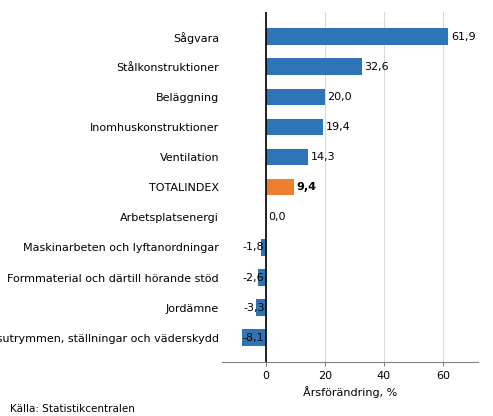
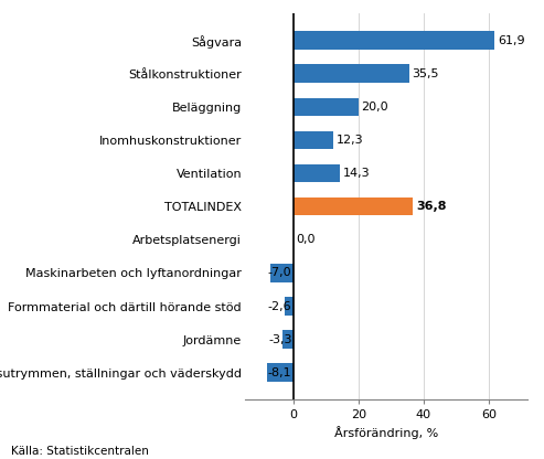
Stålkonstruktioner: 32,6 -> 35,5
Inomhuskonstruktioner: 19,4 -> 12,3
TOTALINDEX: 9,4 -> 36,8
Maskinarbeten och lyftanordningar: -1,8 -> -7,0
